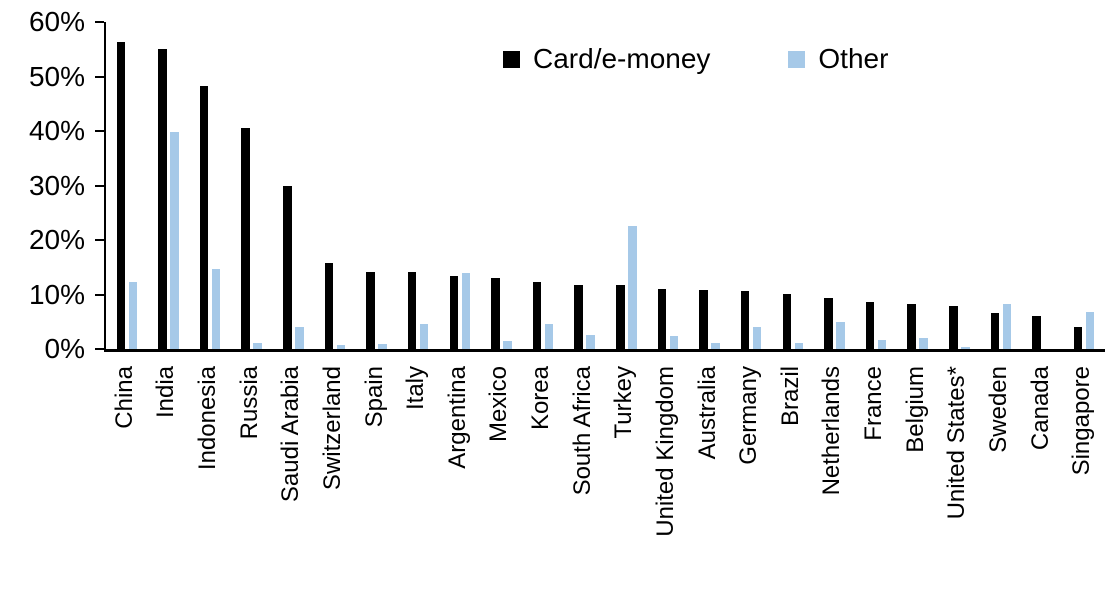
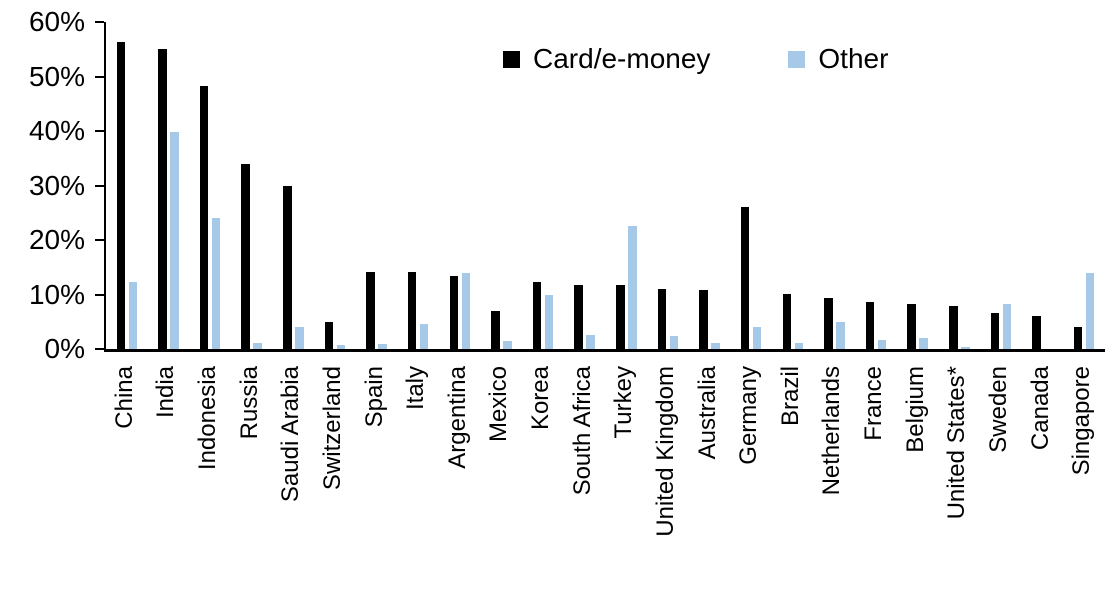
Other/Indonesia: 15% -> 24%
Card/e-money/Russia: 40% -> 34%
Card/e-money/Switzerland: 16% -> 5%
Card/e-money/Mexico: 13% -> 7%
Other/Korea: 5% -> 10%
Card/e-money/Germany: 11% -> 26%
Other/Singapore: 7% -> 14%
